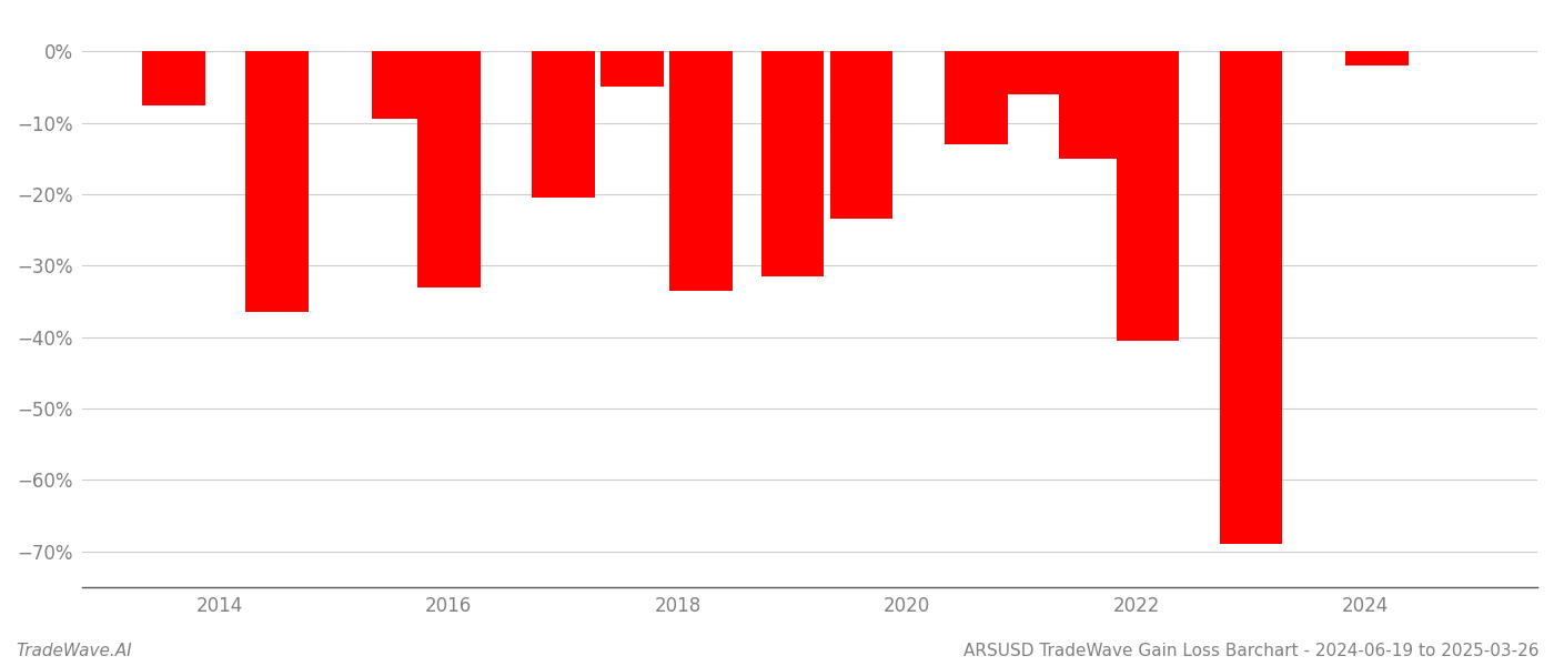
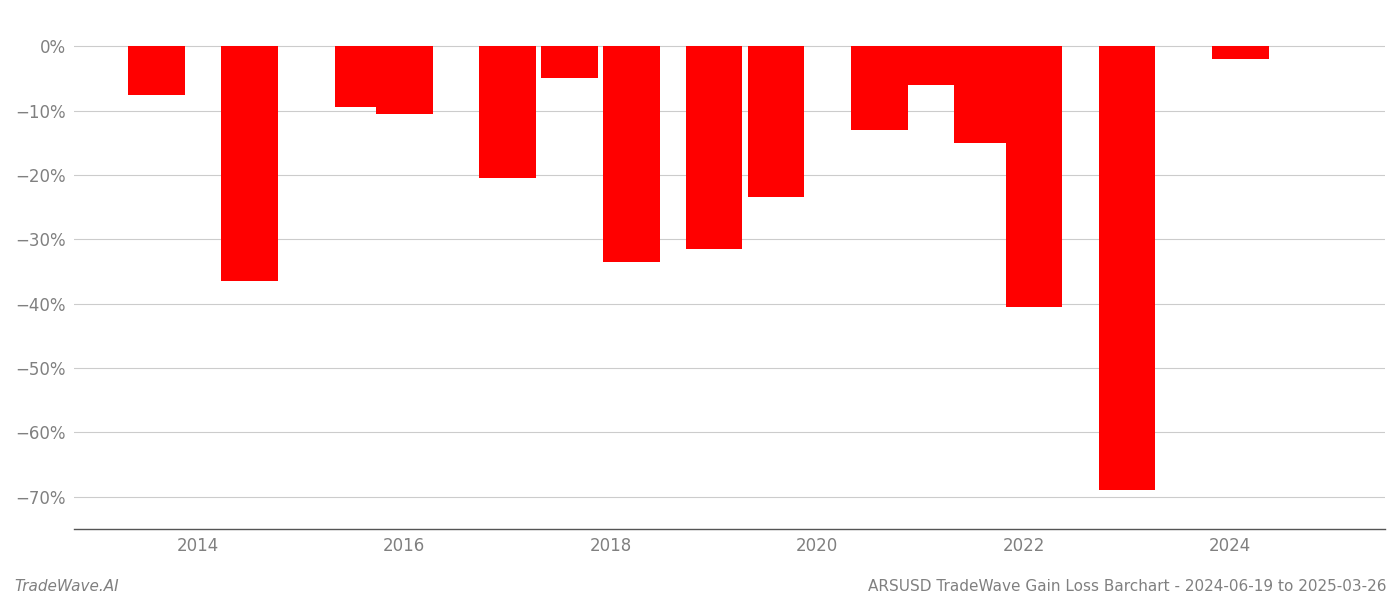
2016: -33.0% -> -10.5%
